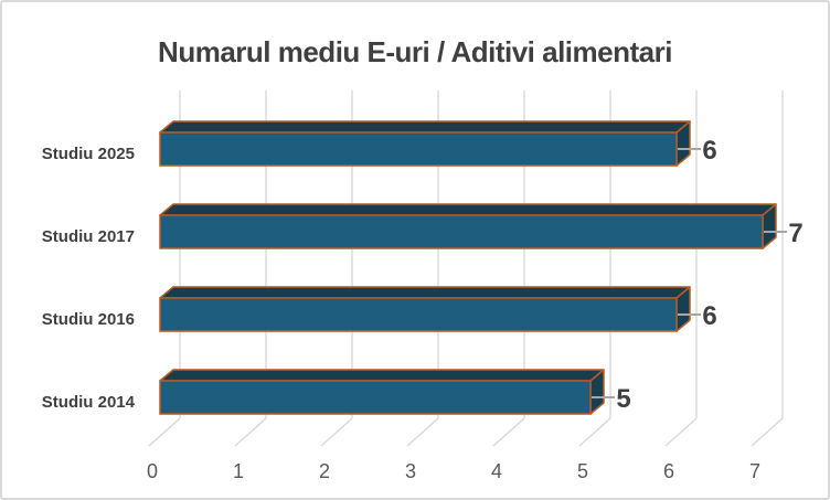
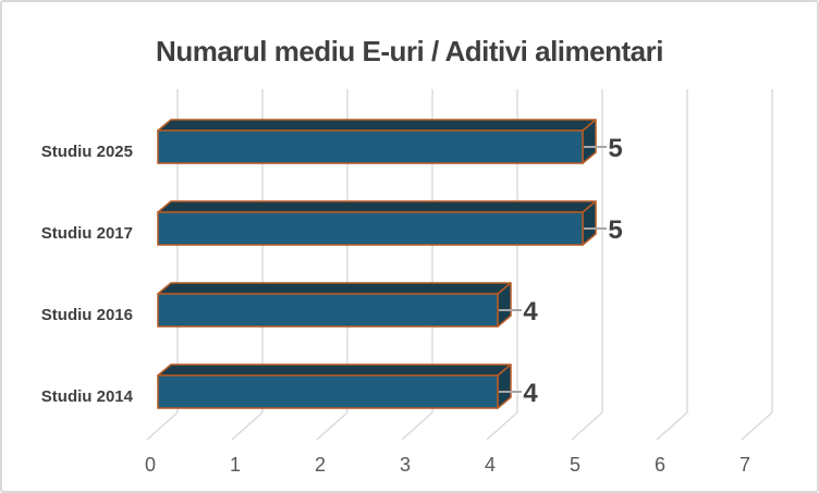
Studiu 2025: 6 -> 5
Studiu 2017: 7 -> 5
Studiu 2016: 6 -> 4
Studiu 2014: 5 -> 4
